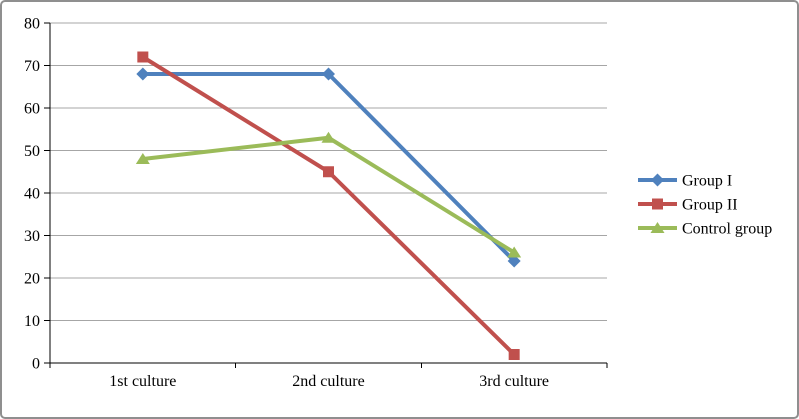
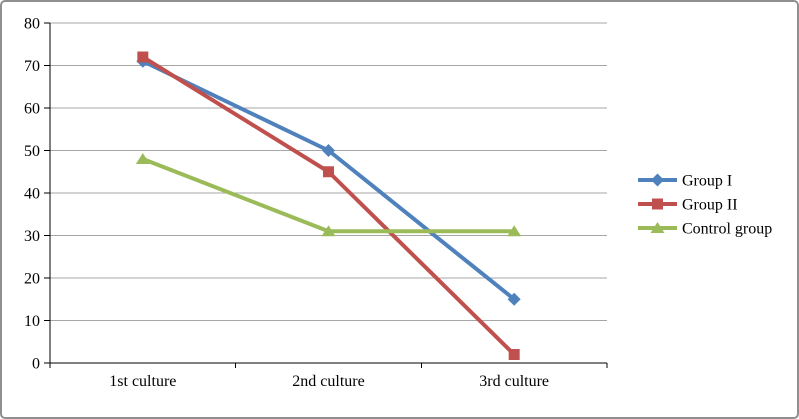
Group I/1st culture: 68 -> 71
Group I/2nd culture: 68 -> 50
Control group/2nd culture: 53 -> 31
Group I/3rd culture: 24 -> 15
Control group/3rd culture: 26 -> 31
